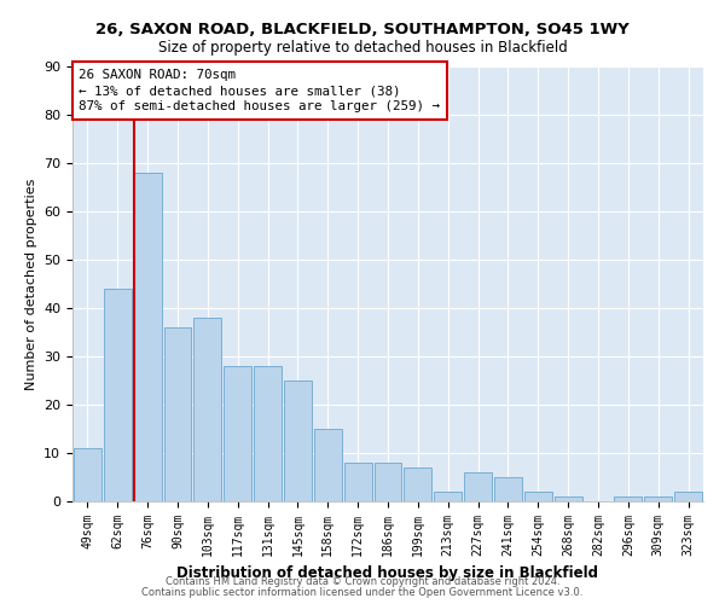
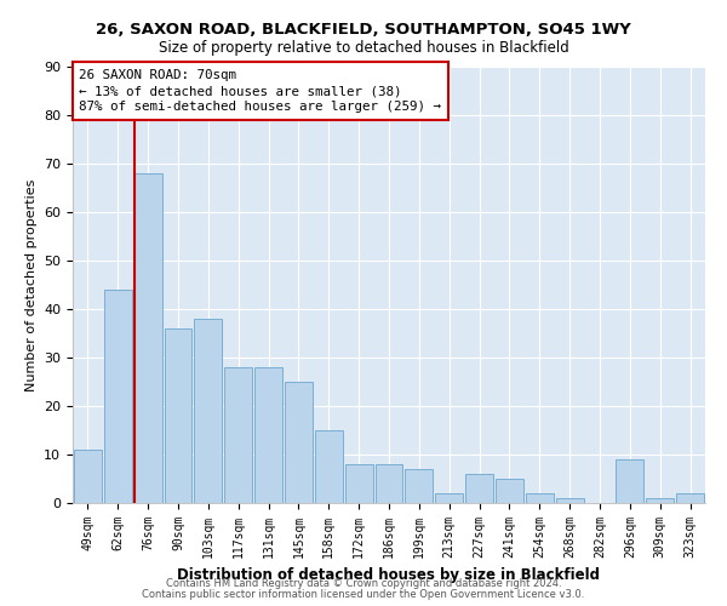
296sqm: 1 -> 9
